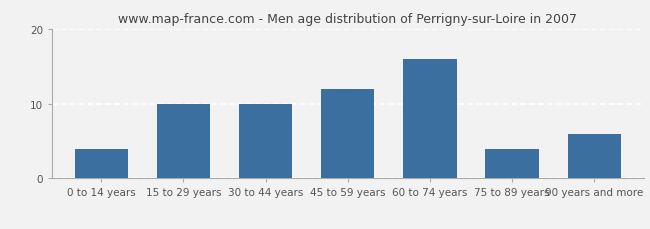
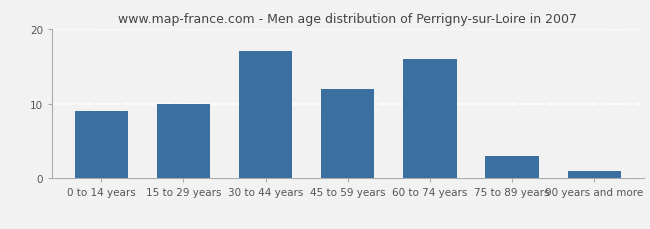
0 to 14 years: 4 -> 9
30 to 44 years: 10 -> 17
75 to 89 years: 4 -> 3
90 years and more: 6 -> 1
